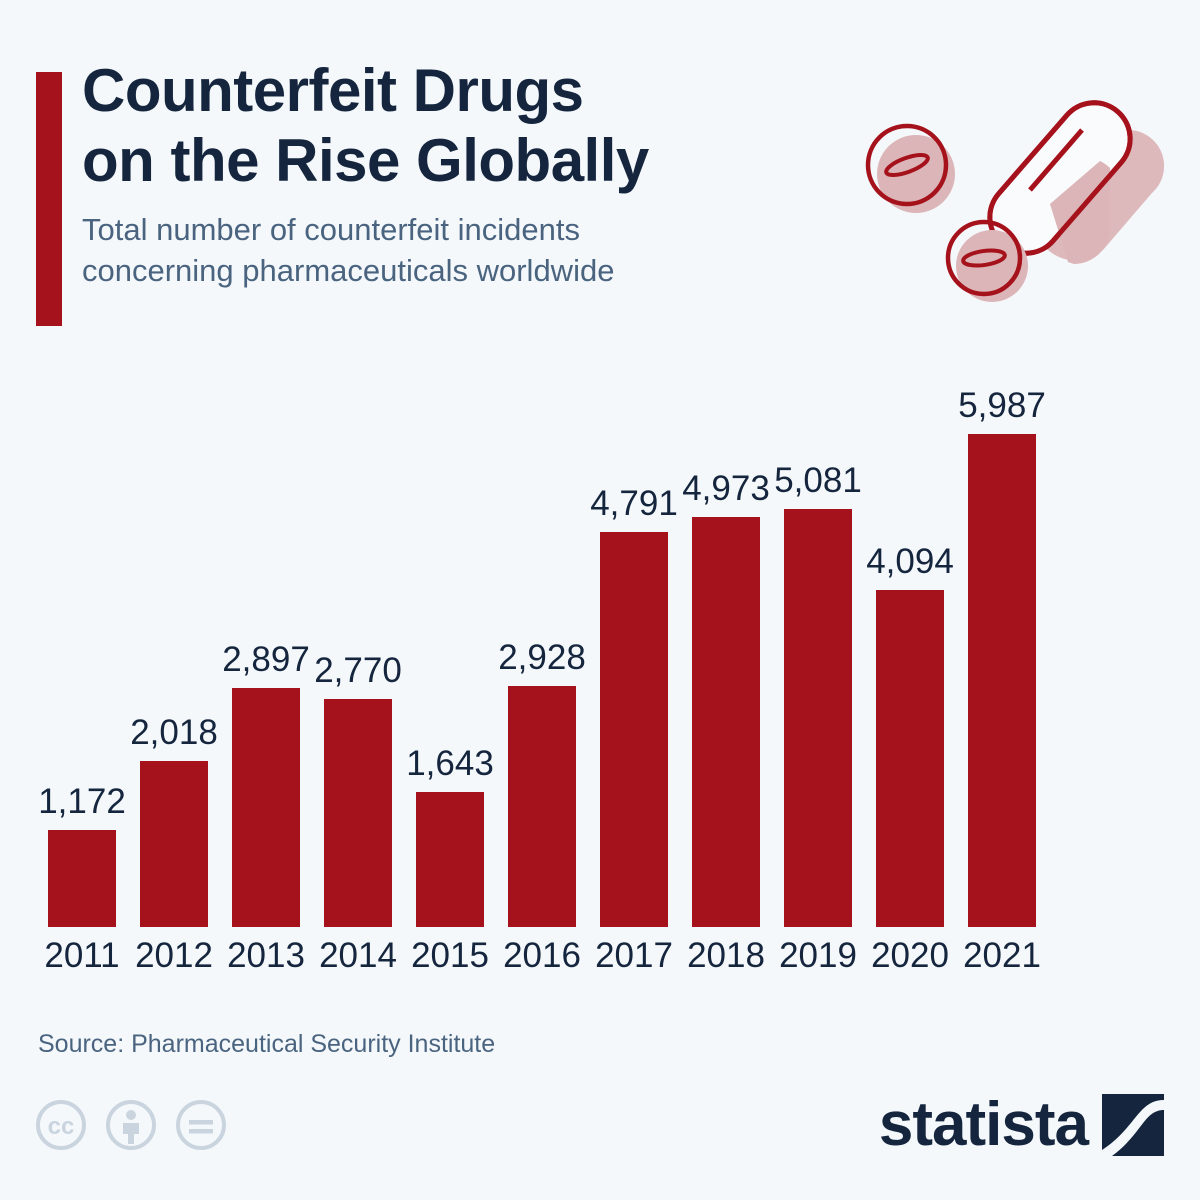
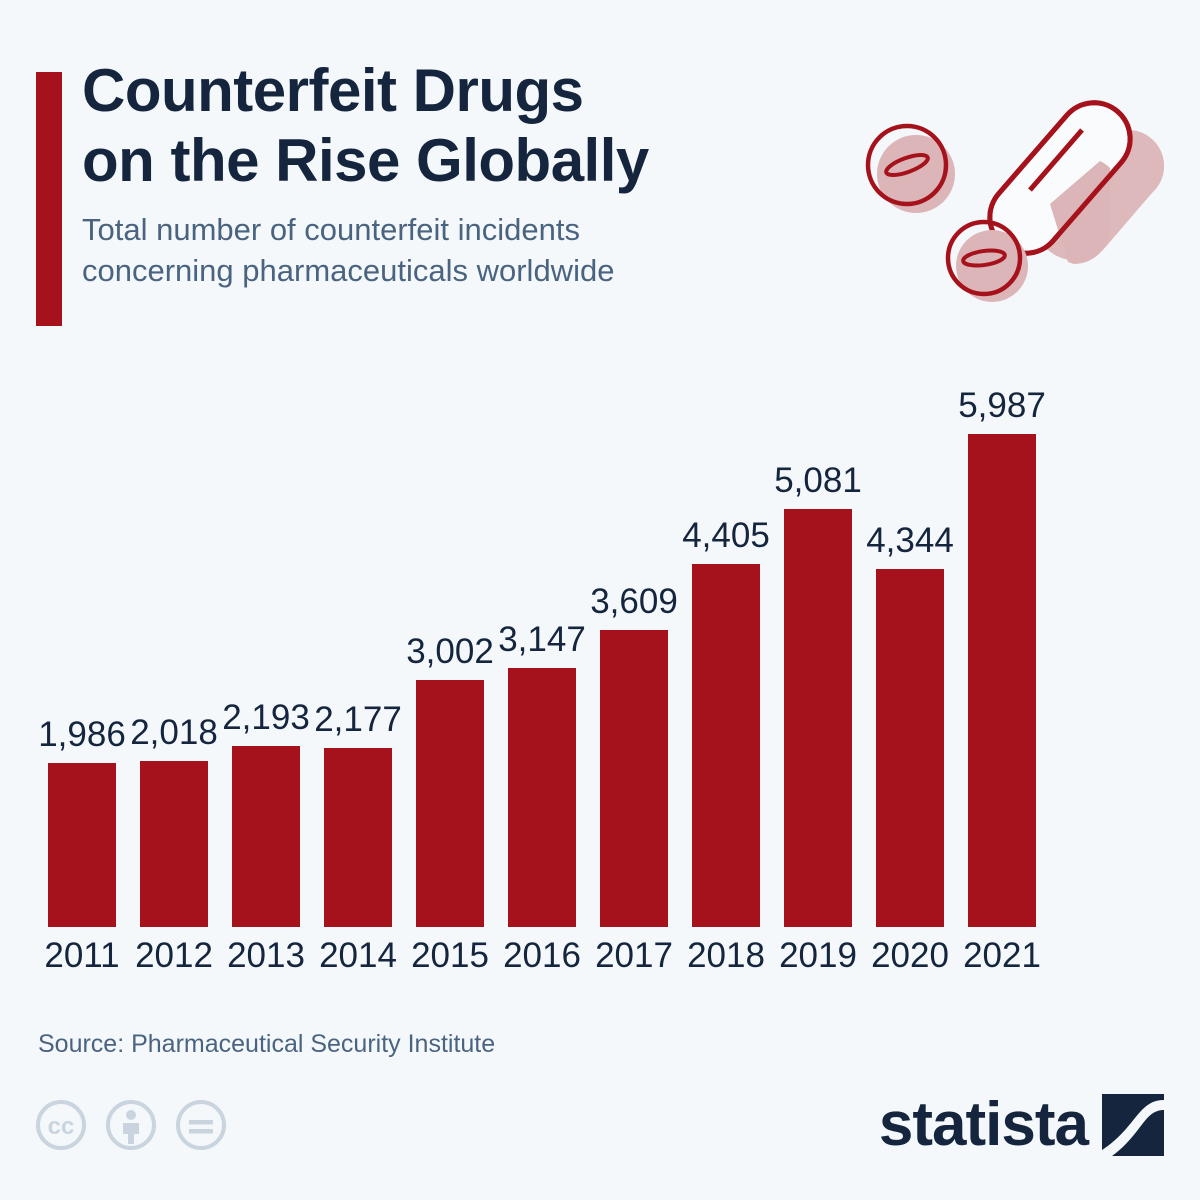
2011: 1,172 -> 1,986
2013: 2,897 -> 2,193
2014: 2,770 -> 2,177
2015: 1,643 -> 3,002
2016: 2,928 -> 3,147
2017: 4,791 -> 3,609
2018: 4,973 -> 4,405
2020: 4,094 -> 4,344
